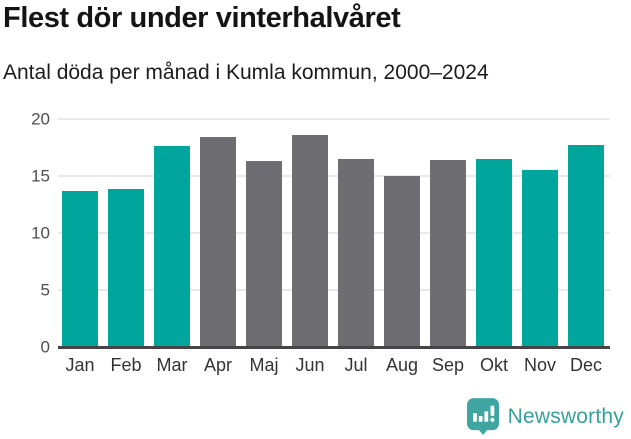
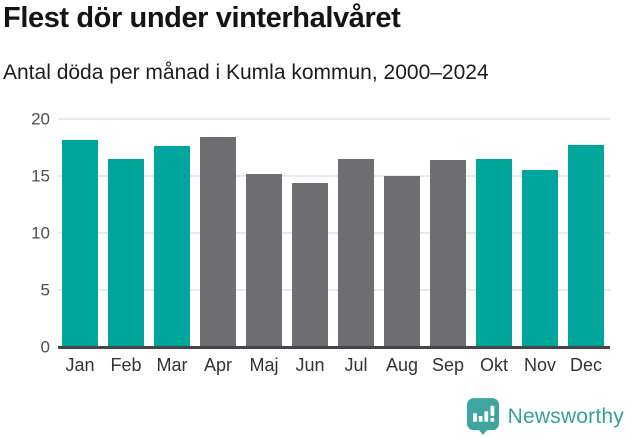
Jan: 13.7 -> 18.2
Feb: 13.9 -> 16.5
Maj: 16.3 -> 15.2
Jun: 18.6 -> 14.4
